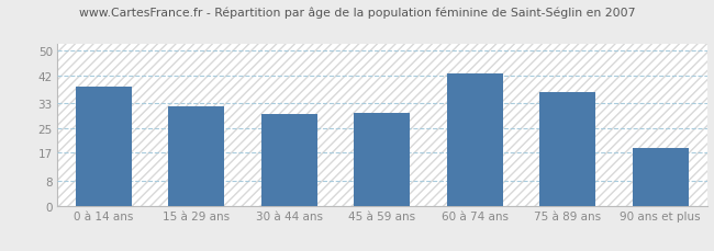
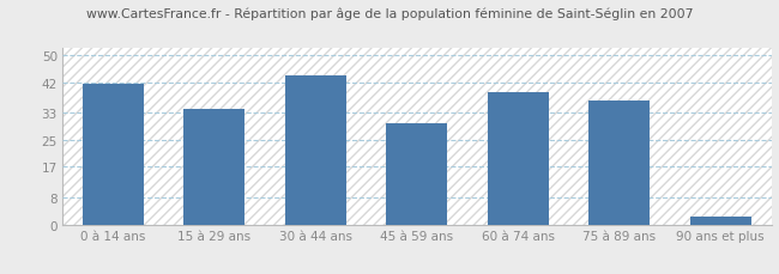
0 à 14 ans: 38.5 -> 41.5
15 à 29 ans: 32.0 -> 34.0
30 à 44 ans: 29.5 -> 44.0
60 à 74 ans: 42.5 -> 39.0
90 ans et plus: 18.5 -> 2.5
